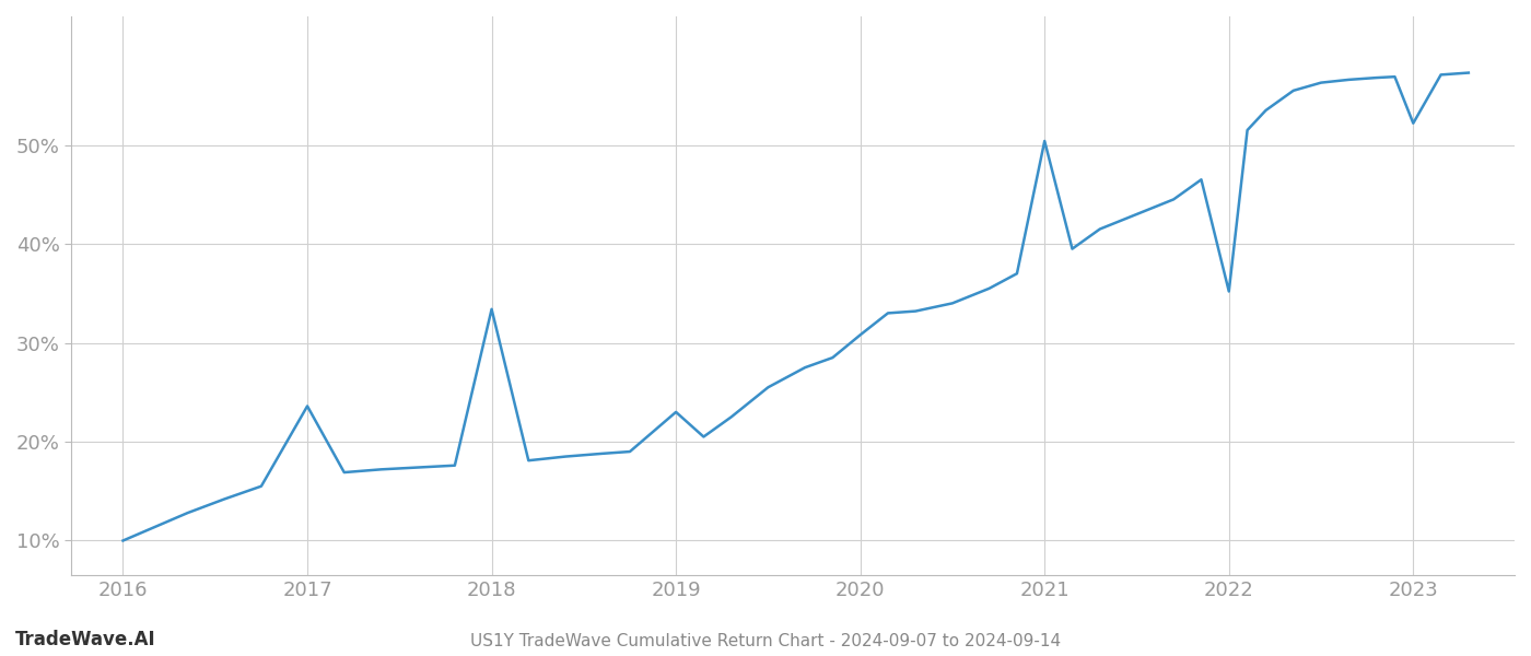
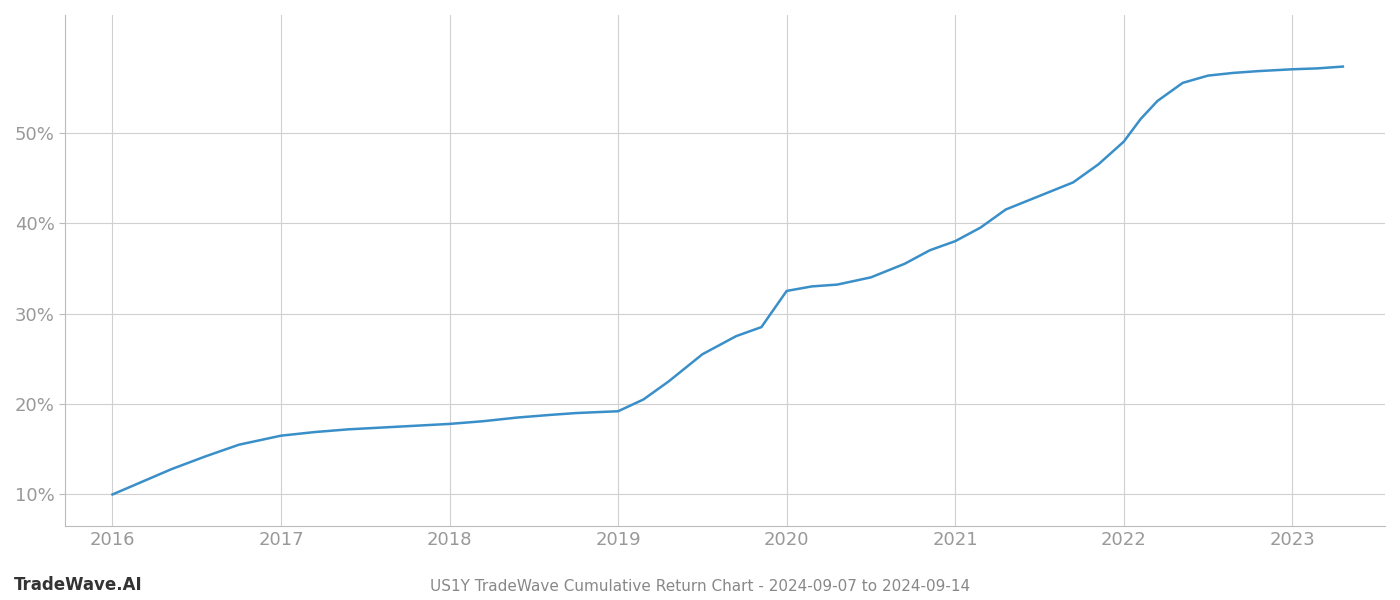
2017: 23.6% -> 16.5%
2018: 33.4% -> 17.8%
2019: 23.0% -> 19.2%
2020: 30.8% -> 32.5%
2021: 50.4% -> 38.0%
2022: 35.2% -> 49.0%
2023: 52.2% -> 57.0%
